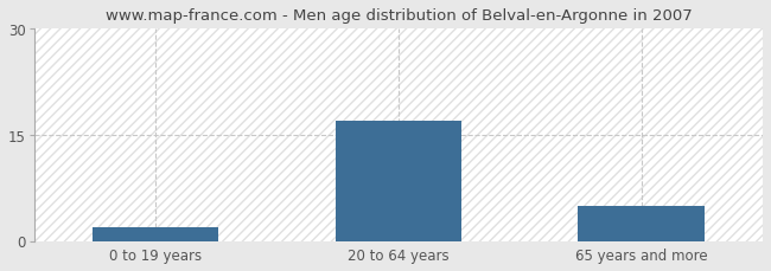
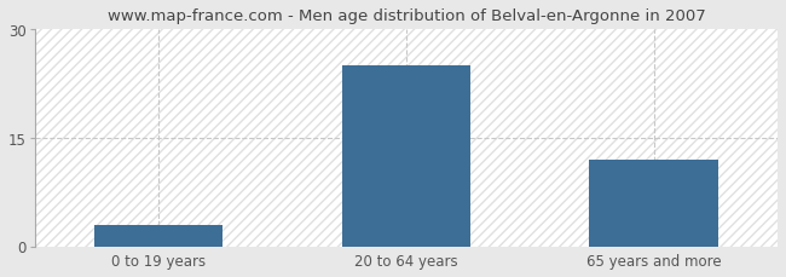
0 to 19 years: 2 -> 3
20 to 64 years: 17 -> 25
65 years and more: 5 -> 12
